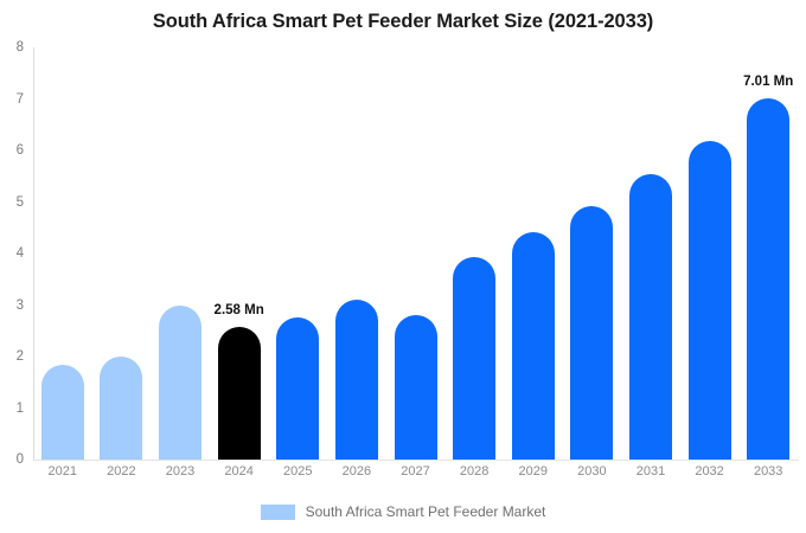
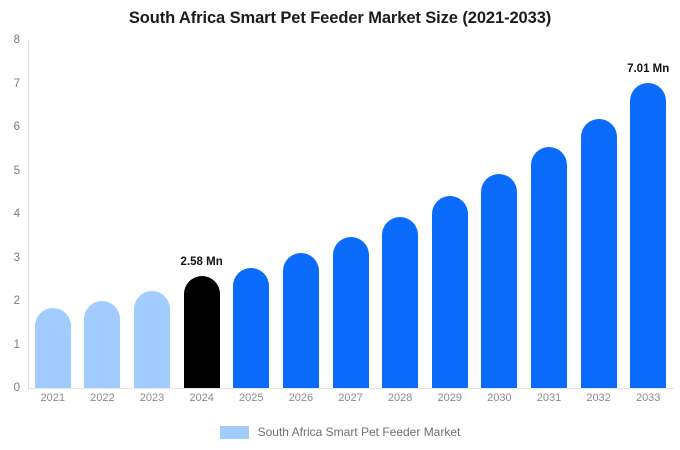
2023: 3.0 -> 2.2
2027: 2.8 -> 3.5
